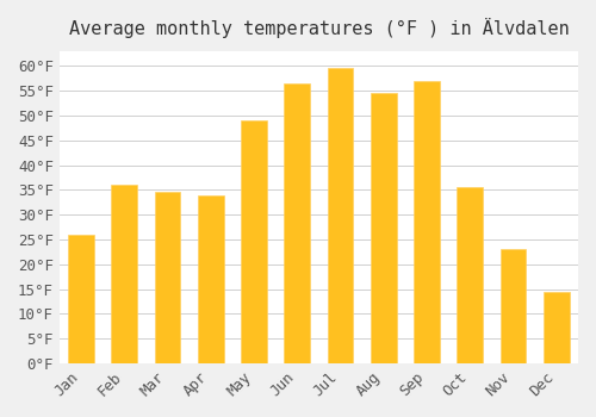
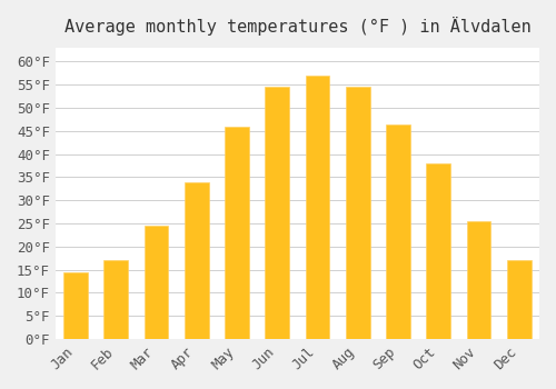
Jan: 26.0°F -> 14.5°F
Feb: 36.0°F -> 17.0°F
Mar: 34.5°F -> 24.5°F
May: 49.0°F -> 46.0°F
Jun: 56.5°F -> 54.5°F
Jul: 59.5°F -> 57.0°F
Sep: 57.0°F -> 46.5°F
Oct: 35.5°F -> 38.0°F
Nov: 23.0°F -> 25.5°F
Dec: 14.5°F -> 17.0°F
